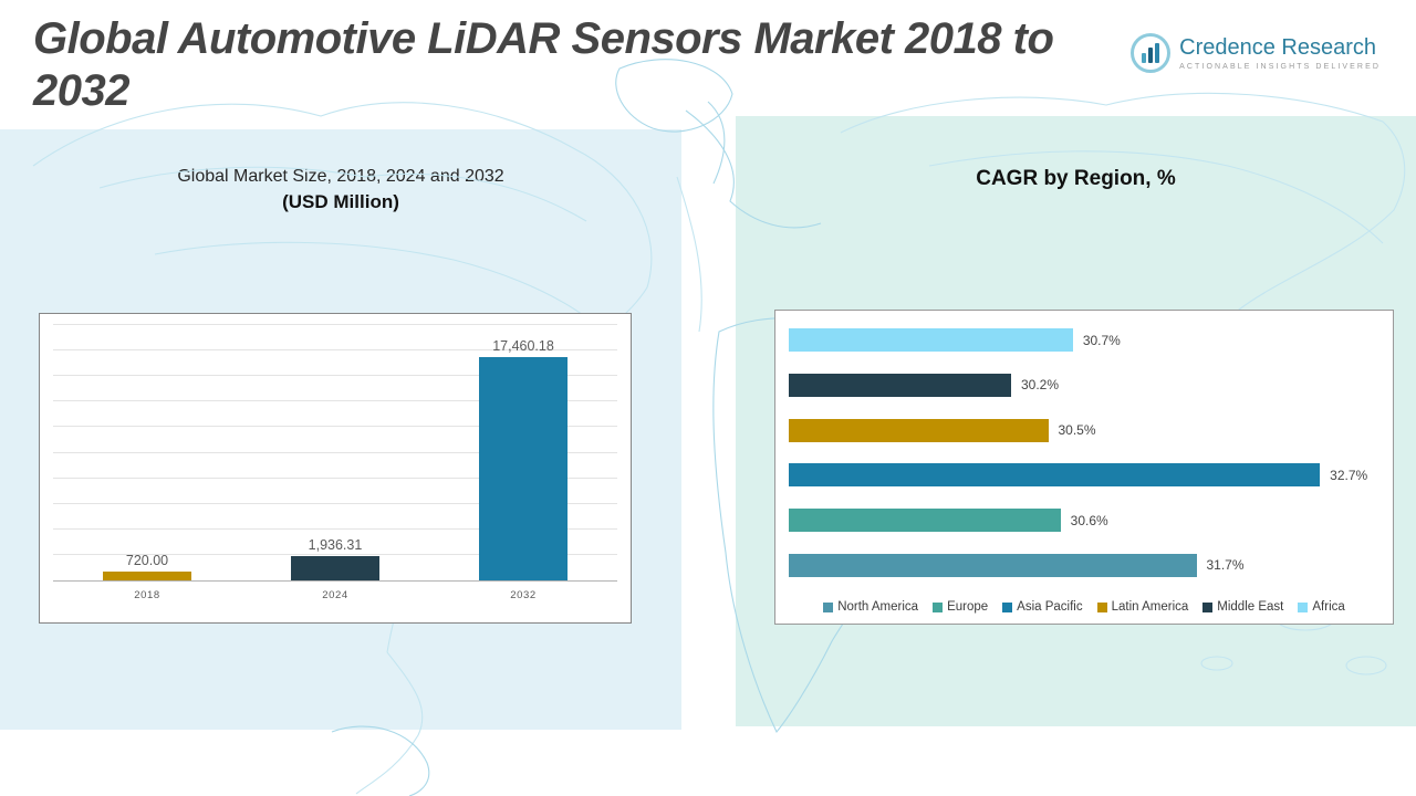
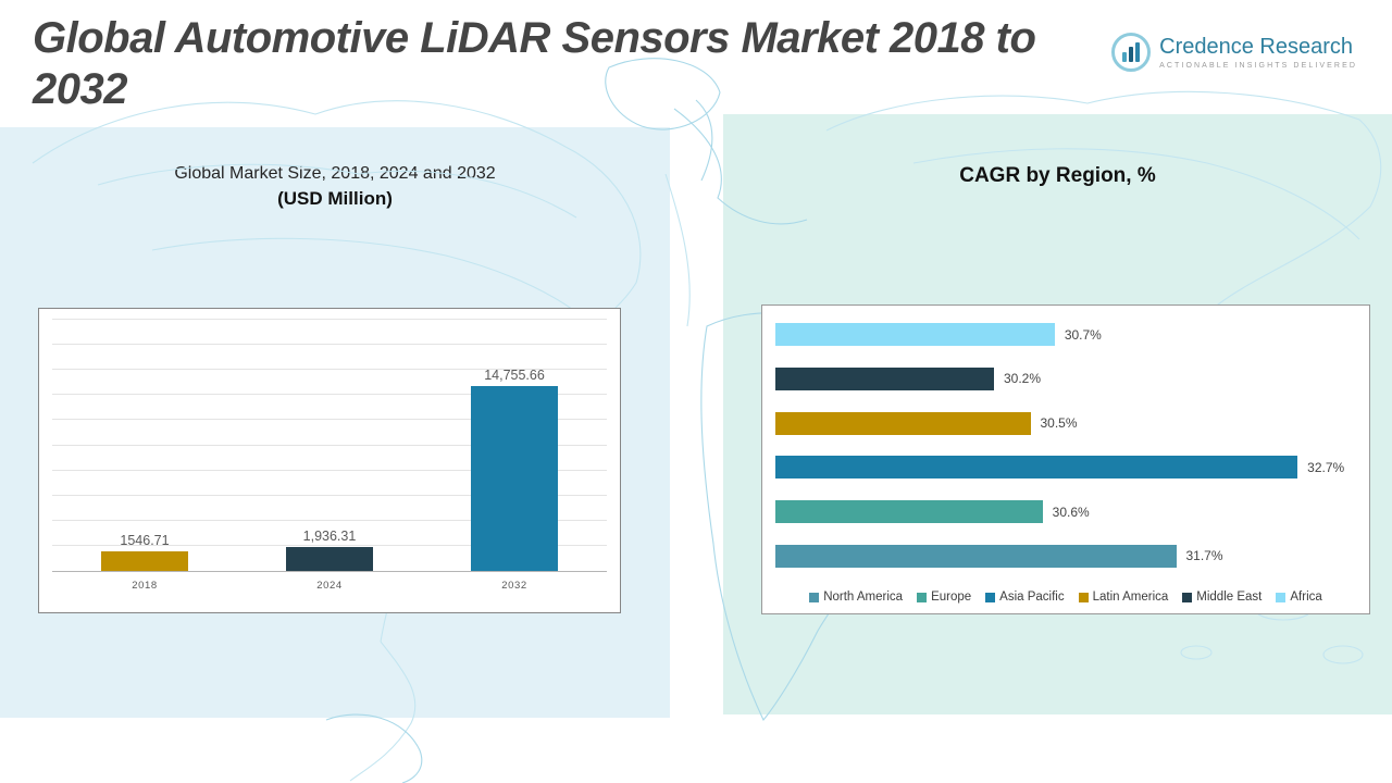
Global Market Size, 2018, 2024 and 2032/2018: 720.00 -> 1546.71
Global Market Size, 2018, 2024 and 2032/2032: 17,460.18 -> 14,755.66
